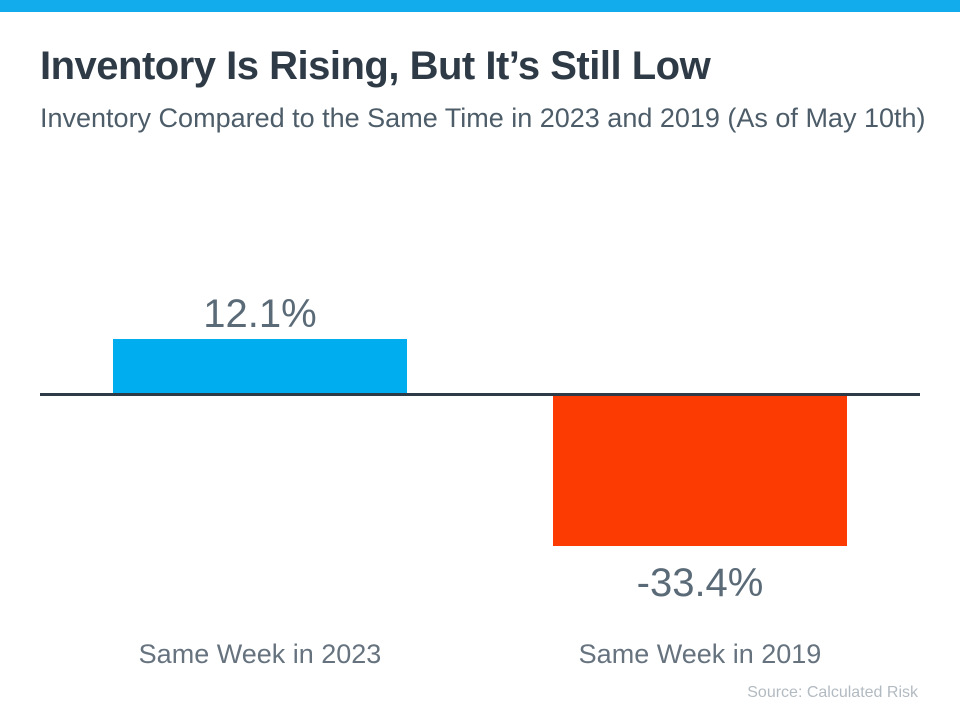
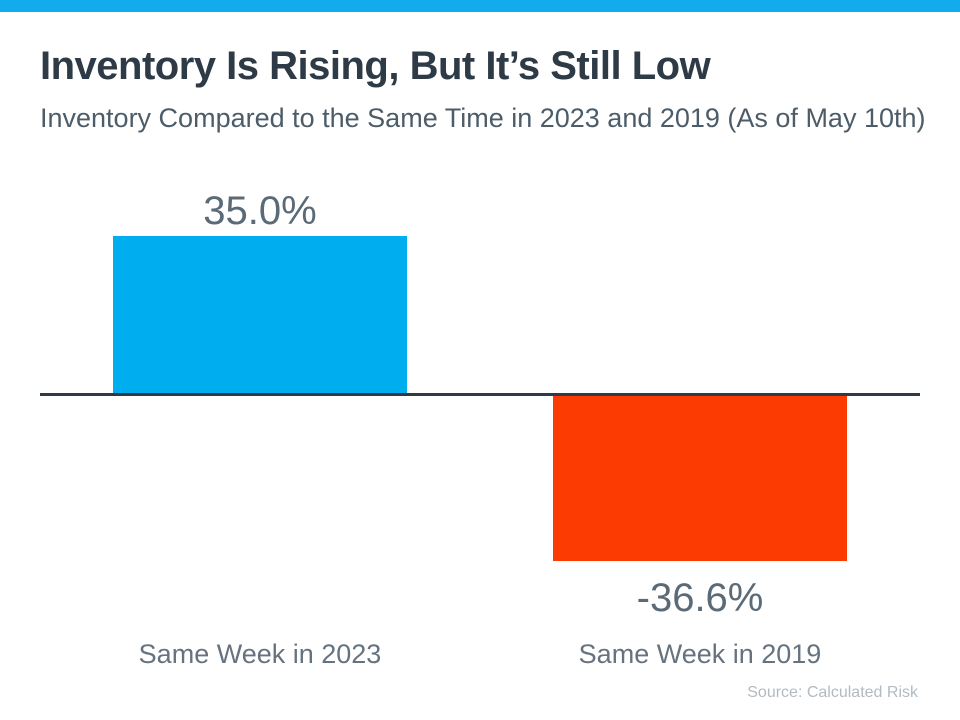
Same Week in 2023: 12.1% -> 35.0%
Same Week in 2019: -33.4% -> -36.6%
